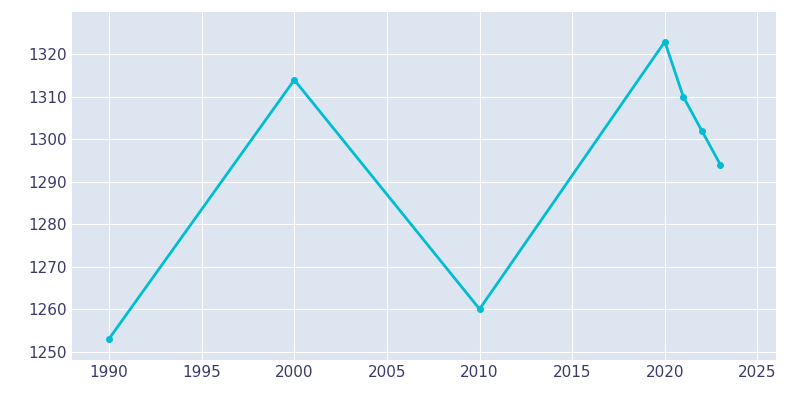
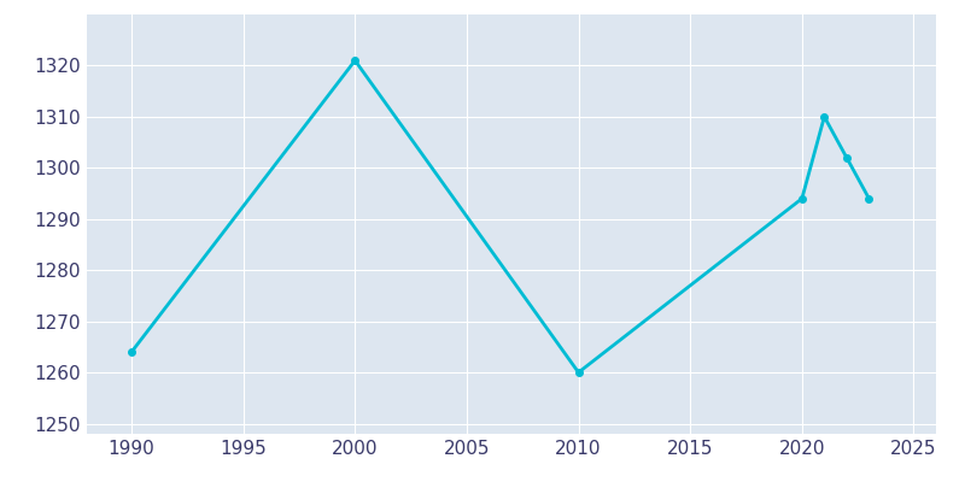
1990: 1253 -> 1264
2000: 1314 -> 1321
2020: 1323 -> 1294
